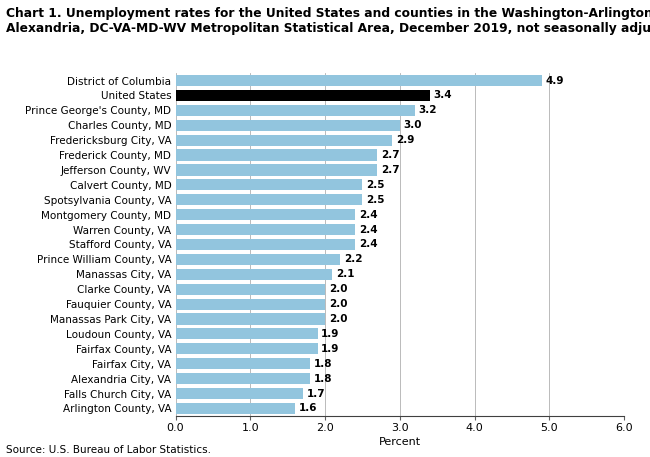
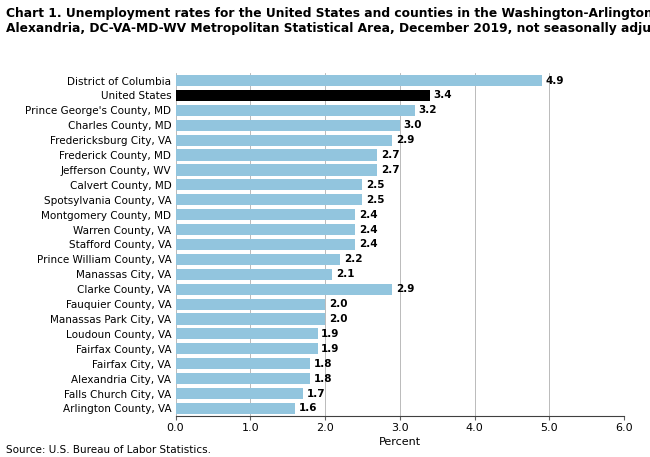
Clarke County, VA: 2.0 -> 2.9
